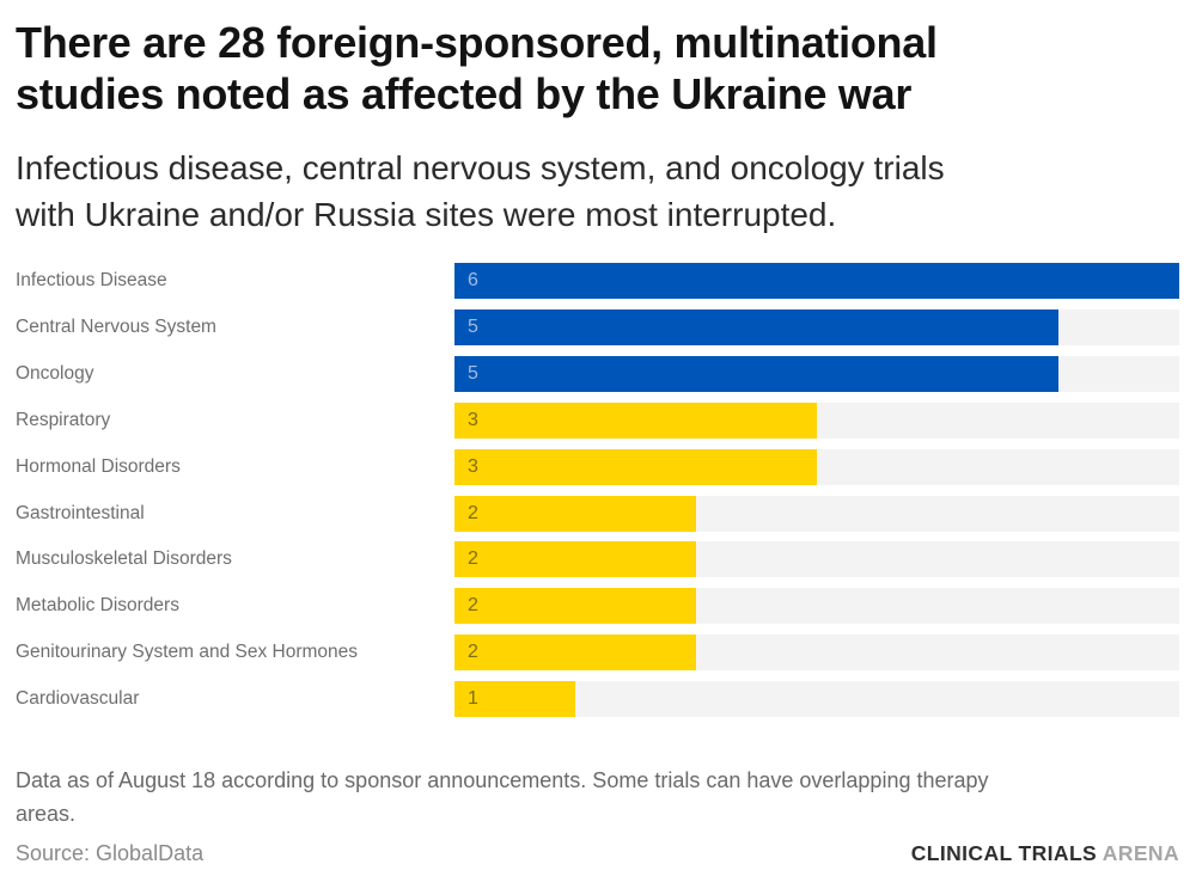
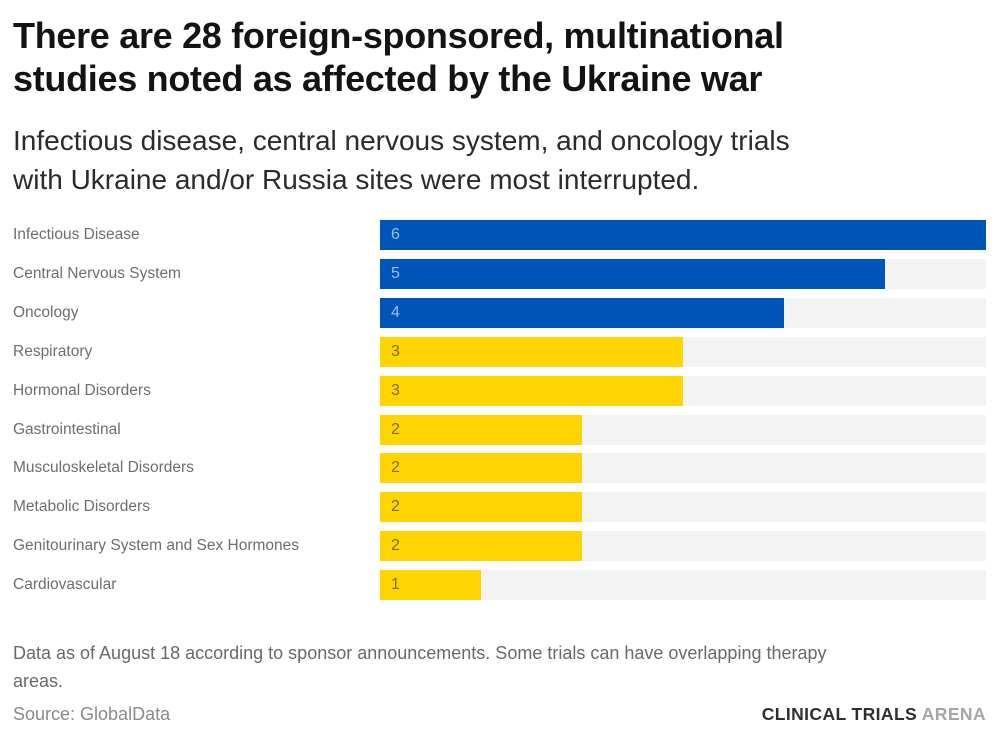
Oncology: 5 -> 4
